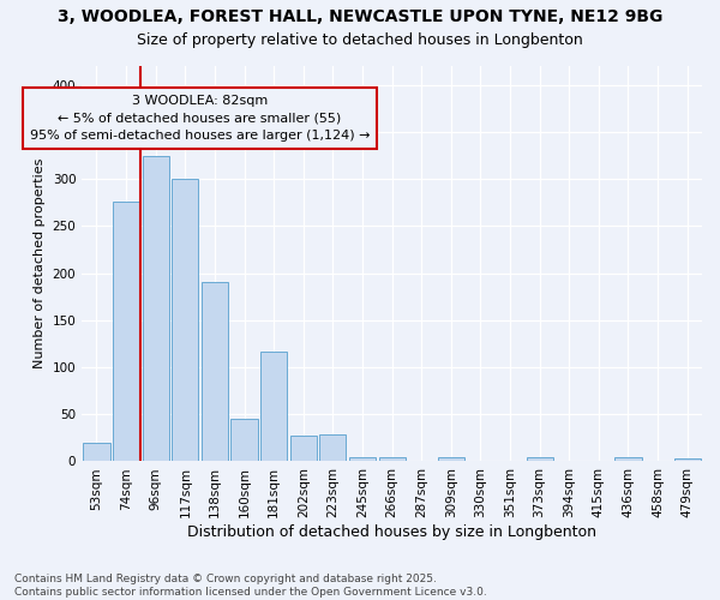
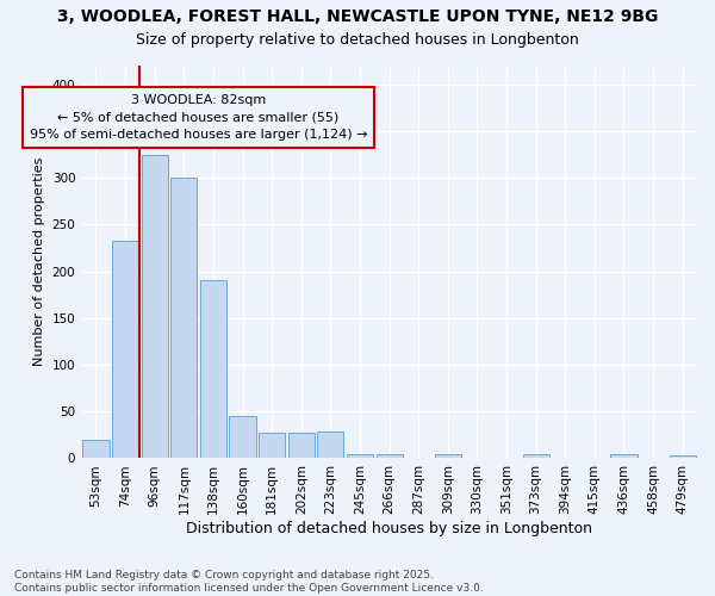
74sqm: 276 -> 232
181sqm: 116 -> 27
